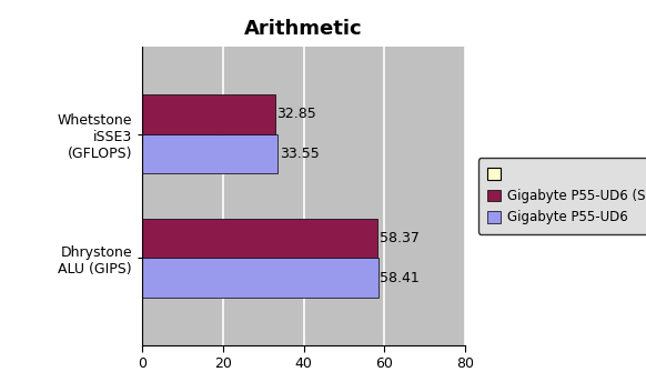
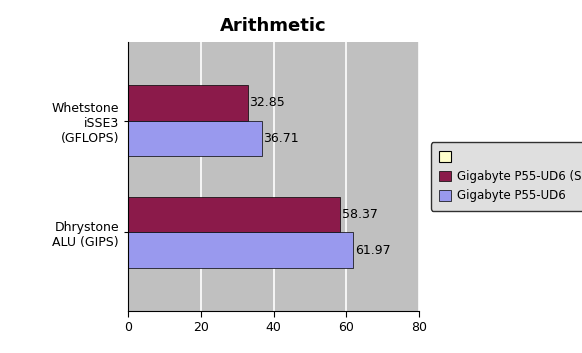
Gigabyte P55-UD6/Whetstone iSSE3 (GFLOPS): 33.55 -> 36.71
Gigabyte P55-UD6/Dhrystone ALU (GIPS): 58.41 -> 61.97
